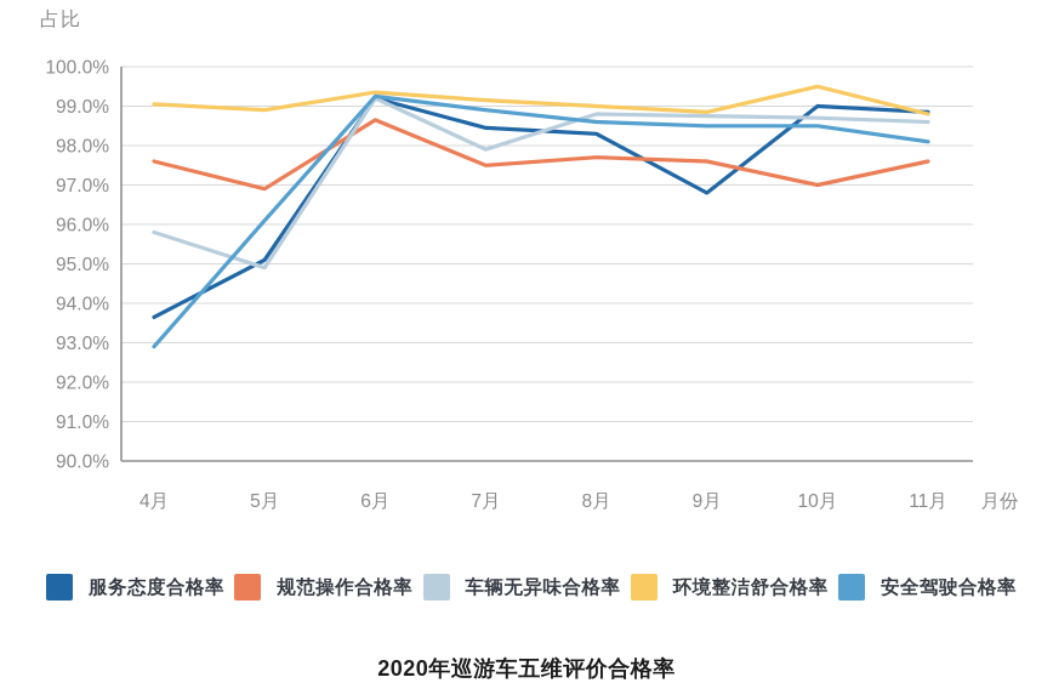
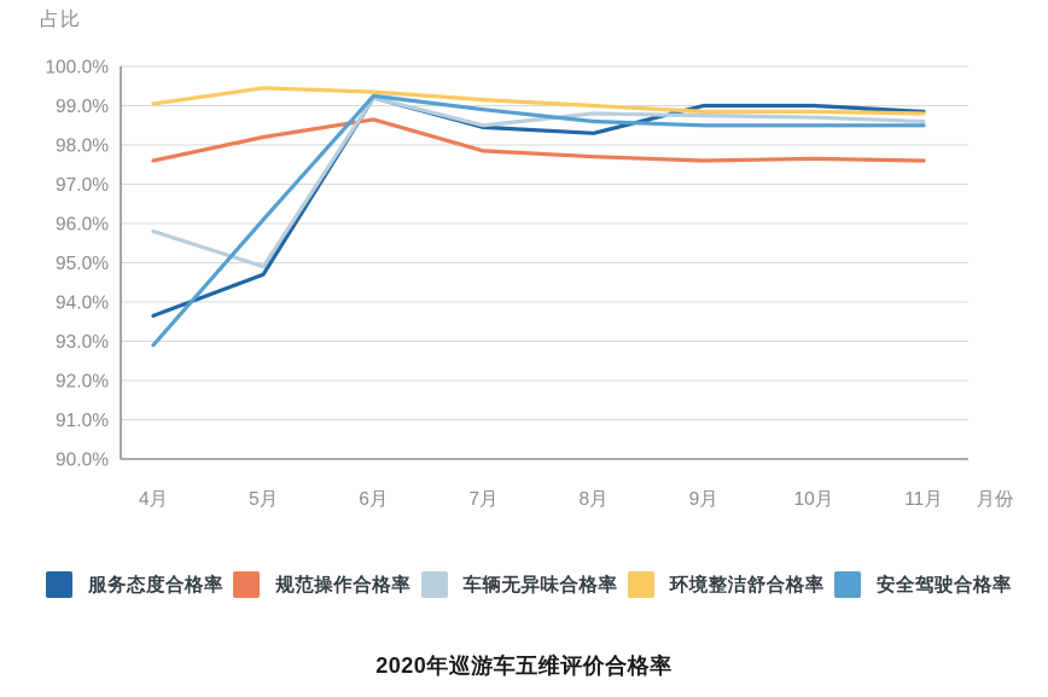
服务态度合格率/5月: 95.1% -> 94.7%
规范操作合格率/5月: 96.9% -> 98.2%
环境整洁舒合格率/5月: 98.9% -> 99.5%
规范操作合格率/7月: 97.5% -> 97.8%
车辆无异味合格率/7月: 97.9% -> 98.5%
服务态度合格率/9月: 96.8% -> 99.0%
规范操作合格率/10月: 97.0% -> 97.7%
环境整洁舒合格率/10月: 99.5% -> 98.8%
安全驾驶合格率/11月: 98.1% -> 98.5%
